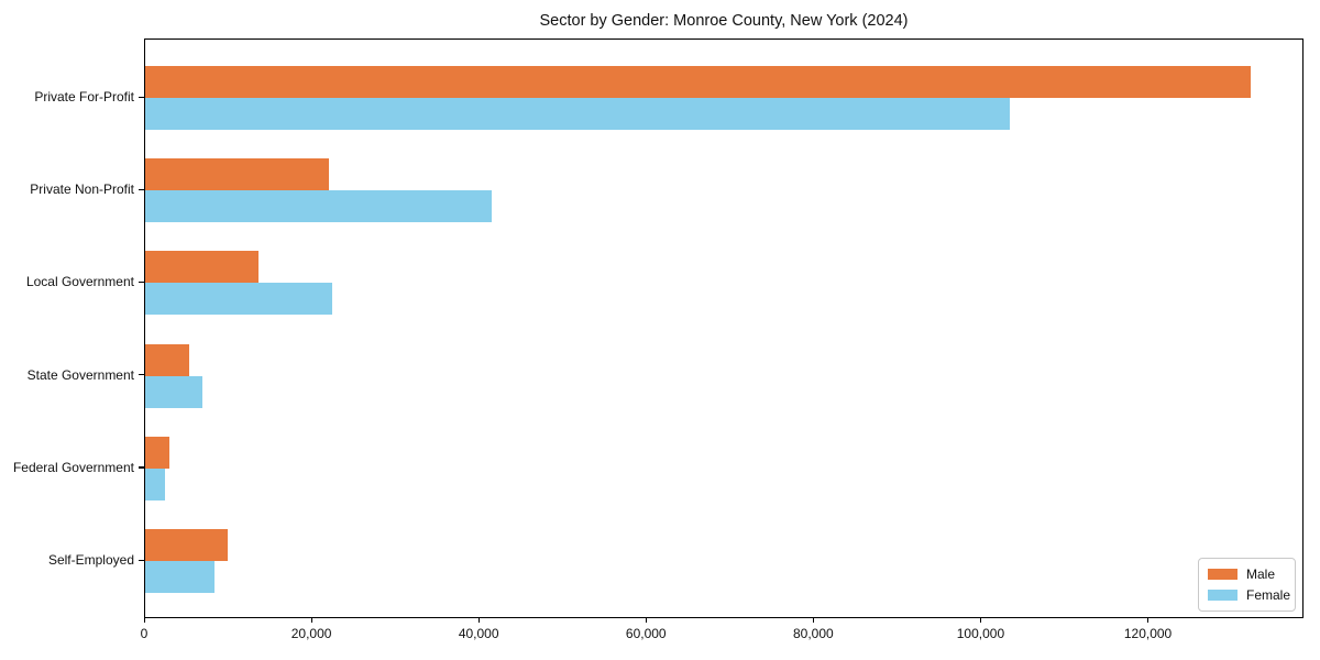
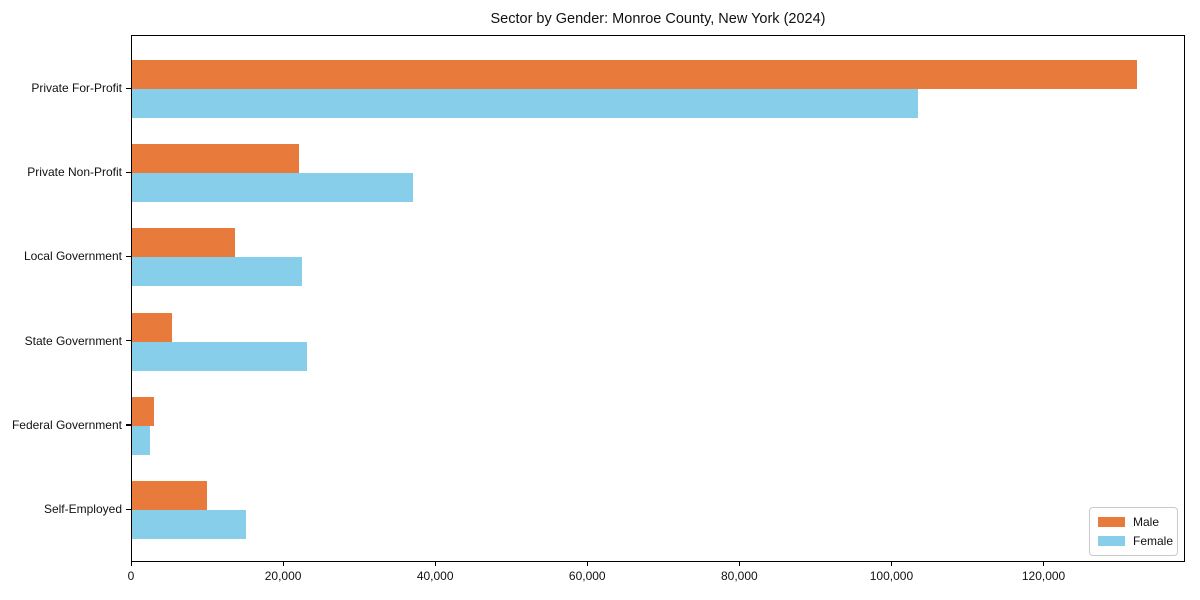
Female/Private Non-Profit: 41000 -> 37000
Female/State Government: 7000 -> 23000
Female/Self-Employed: 8000 -> 15000
